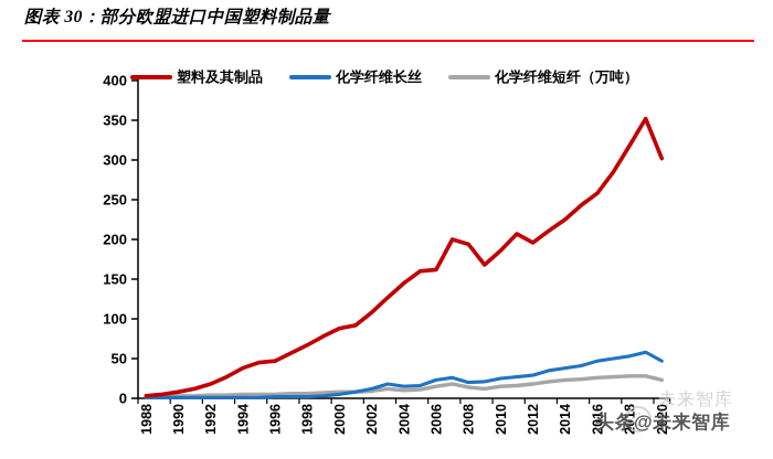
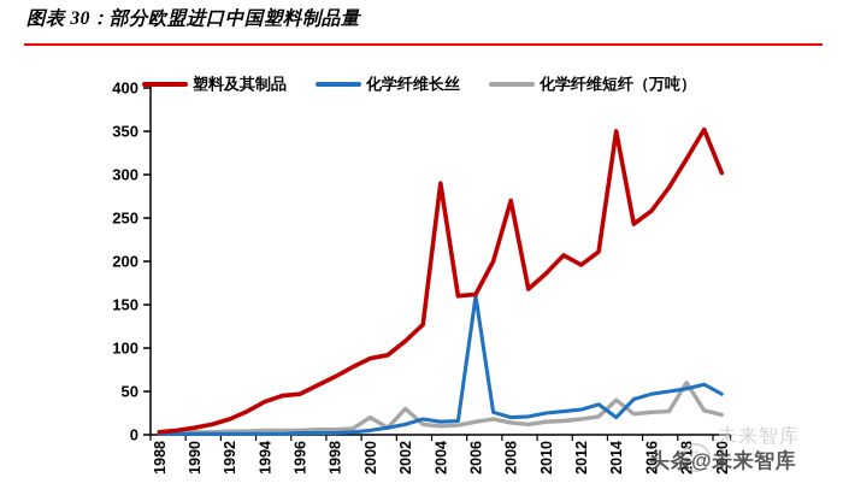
化学纤维短纤（万吨）/2000: 10 -> 20
化学纤维短纤（万吨）/2002: 10 -> 30
塑料及其制品/2004: 140 -> 290
化学纤维长丝/2006: 20 -> 160
塑料及其制品/2008: 190 -> 270
塑料及其制品/2014: 220 -> 350
化学纤维长丝/2014: 40 -> 20
化学纤维短纤（万吨）/2014: 20 -> 40
化学纤维短纤（万吨）/2018: 30 -> 60
